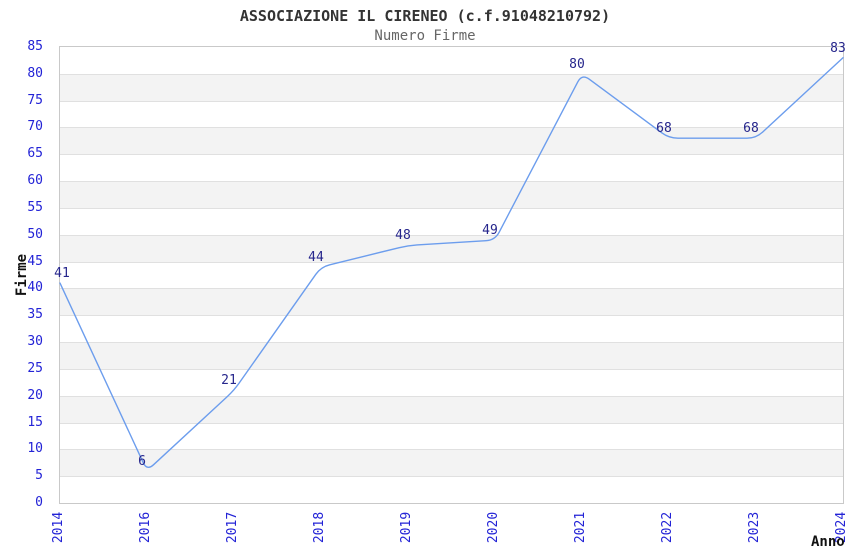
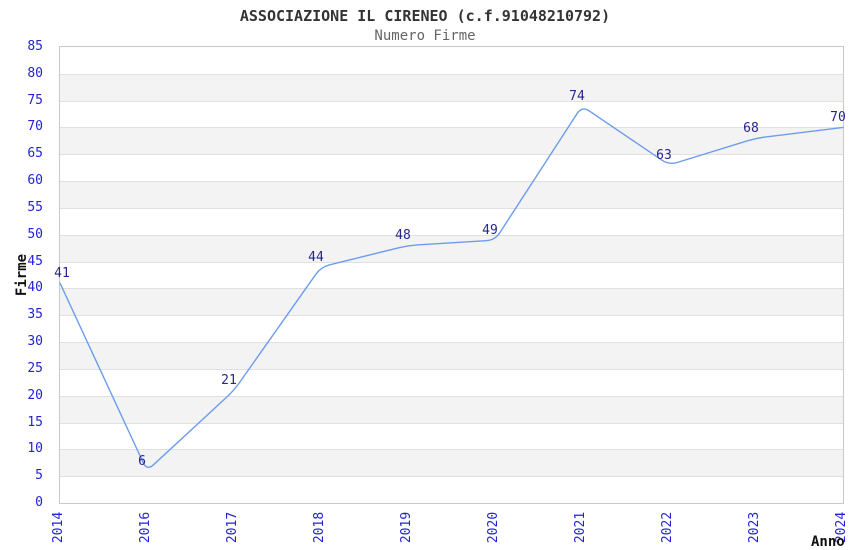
2021: 80 -> 74
2022: 68 -> 63
2024: 83 -> 70
